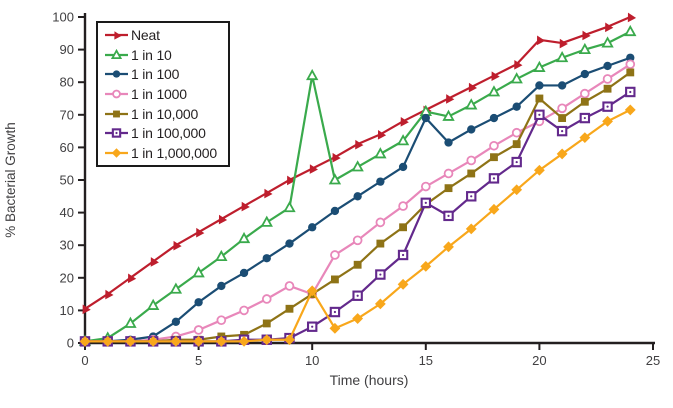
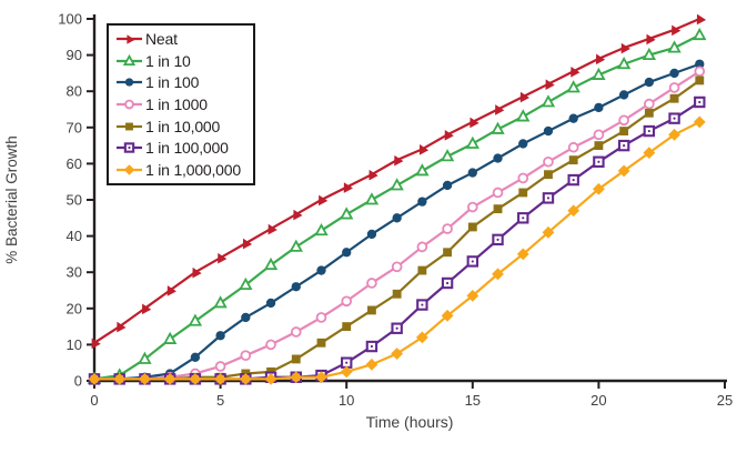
1 in 10/10: 82 -> 46
1 in 1000/10: 15 -> 22
1 in 1,000,000/10: 16 -> 2
1 in 10/15: 71 -> 66
1 in 100/15: 69 -> 58
1 in 100,000/15: 43 -> 33
Neat/20: 93 -> 89
1 in 100/20: 79 -> 76
1 in 10,000/20: 75 -> 65
1 in 100,000/20: 70 -> 60
